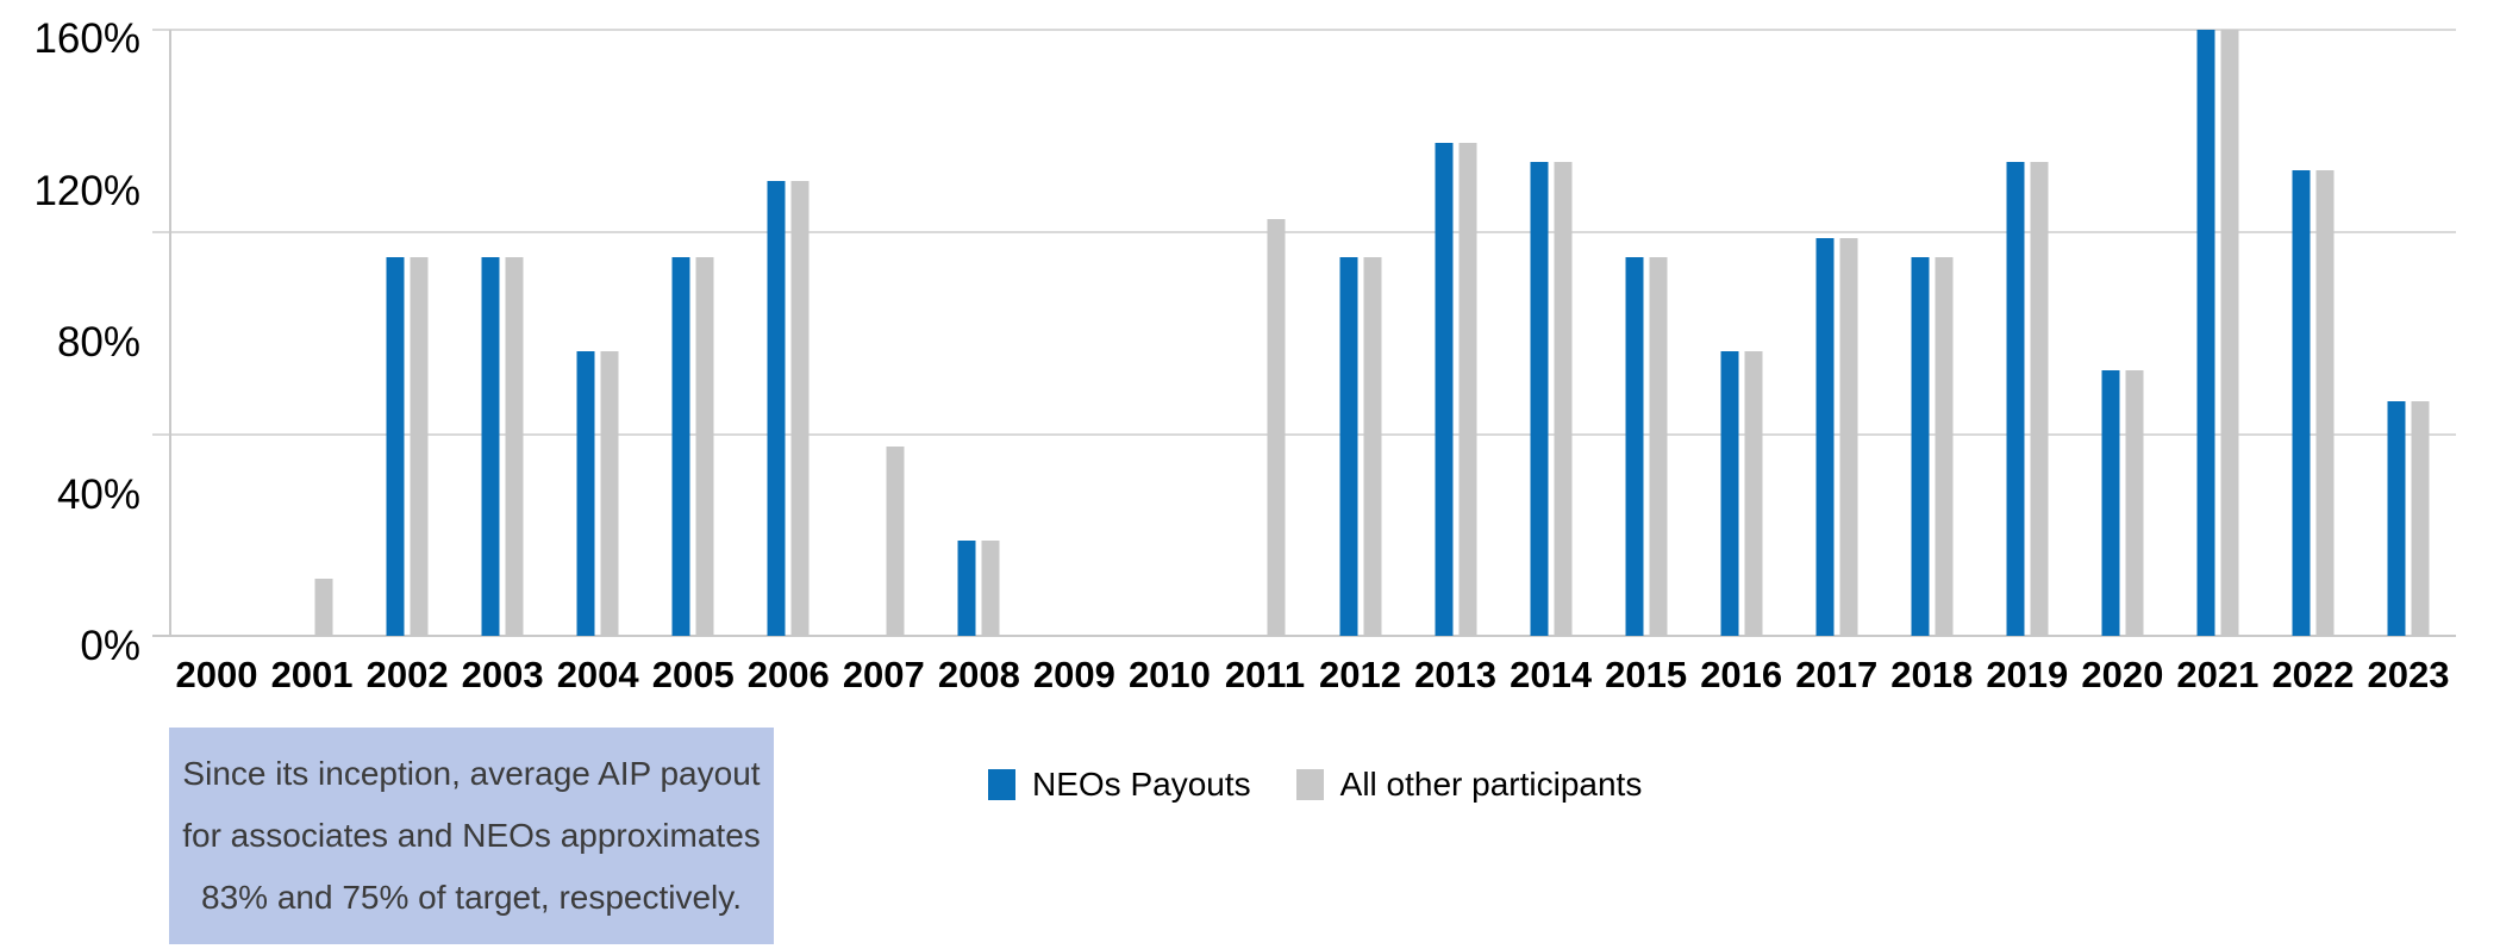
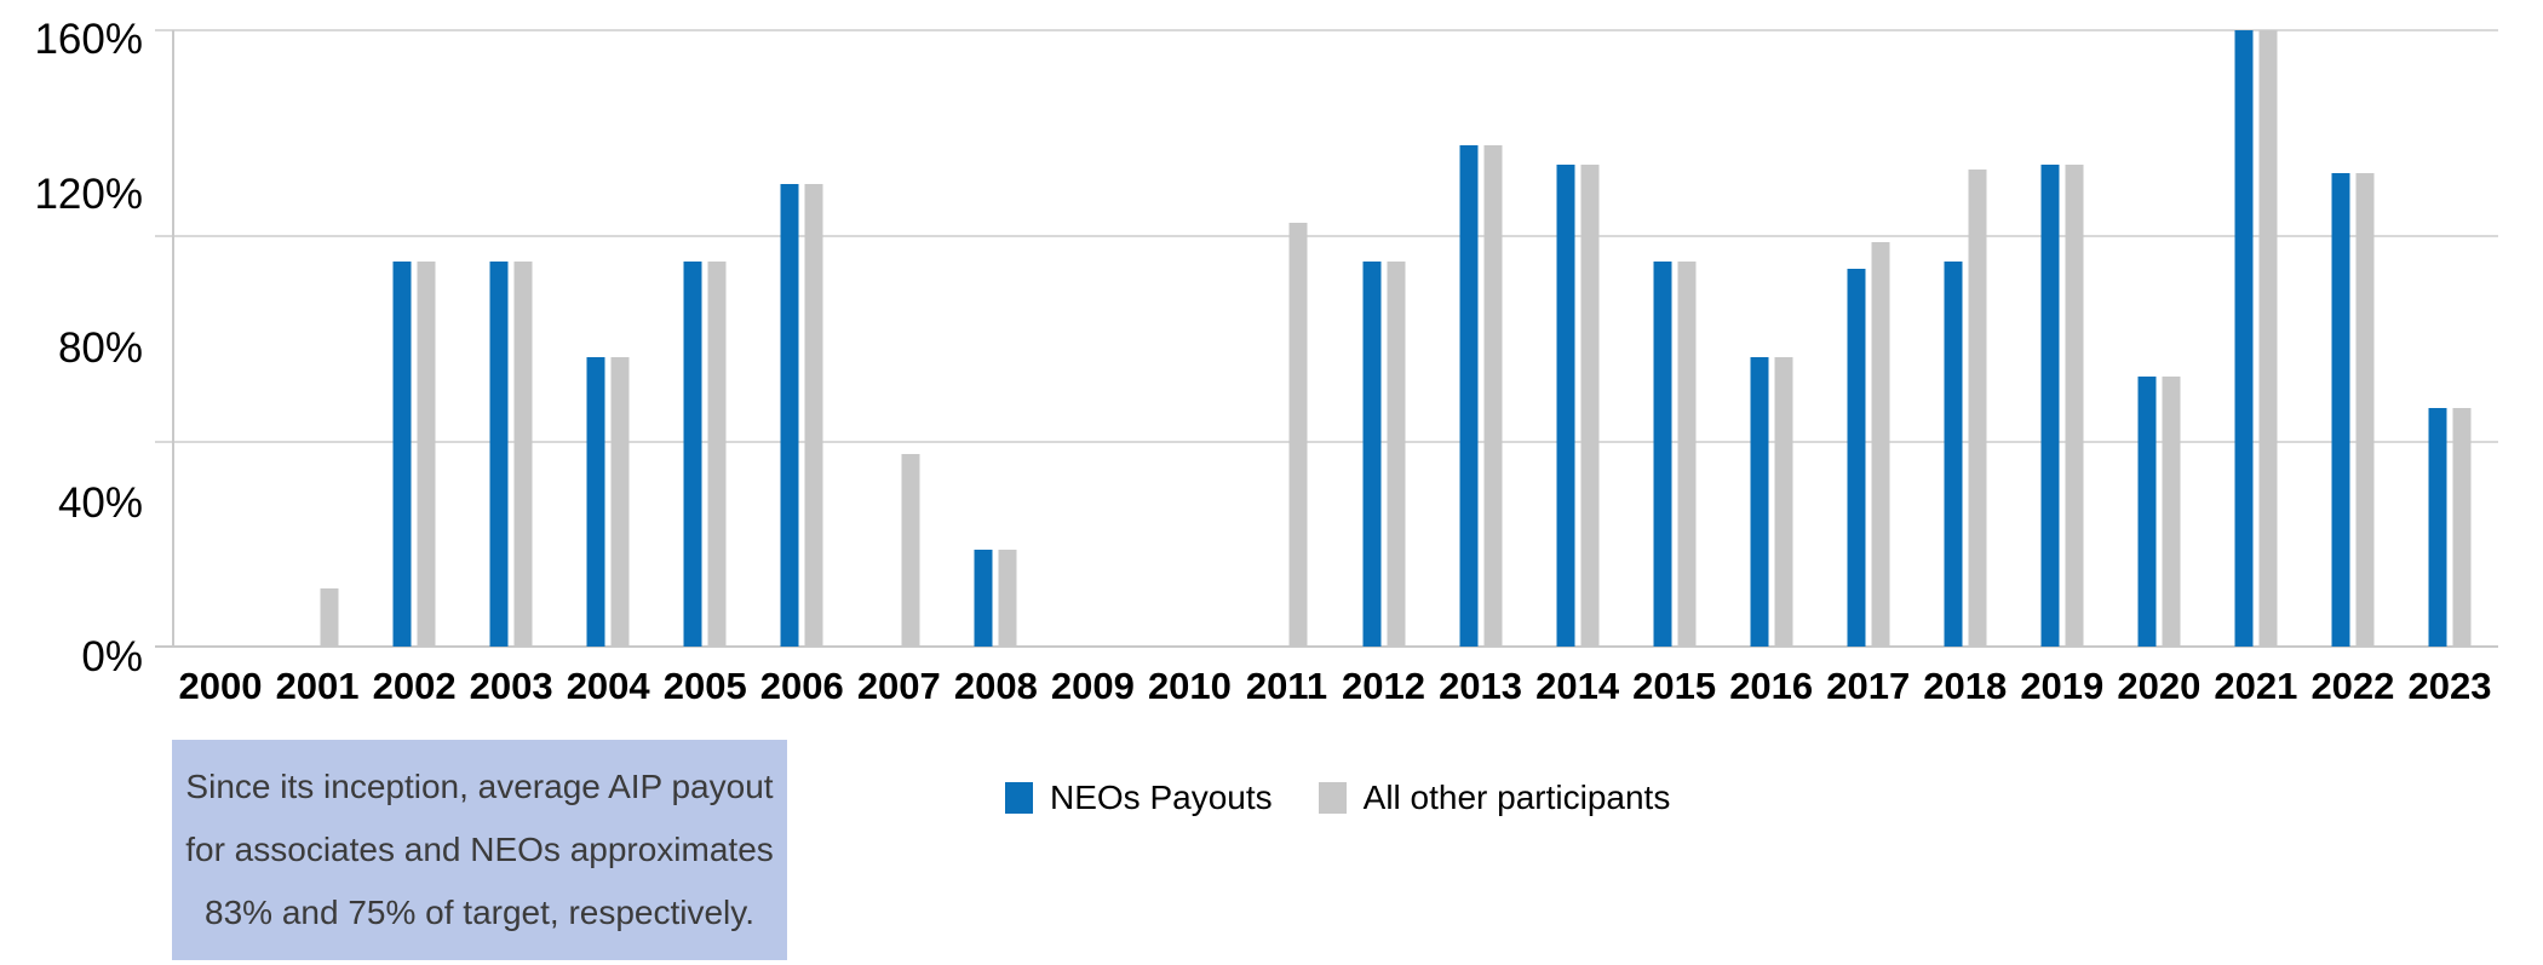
NEOs Payouts/2017: 105% -> 98%
All other participants/2018: 100% -> 124%
